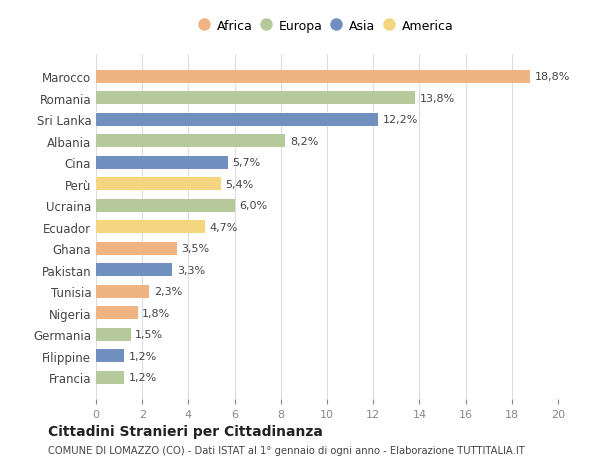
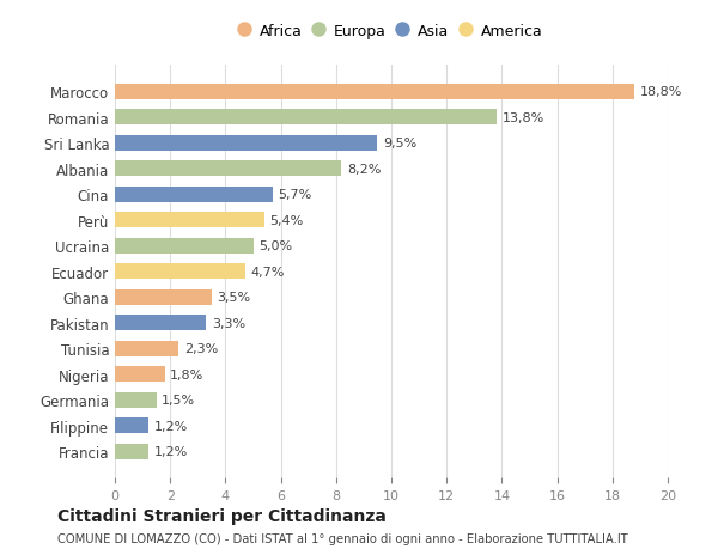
Sri Lanka: 12,2% -> 9,5%
Ucraina: 6,0% -> 5,0%
